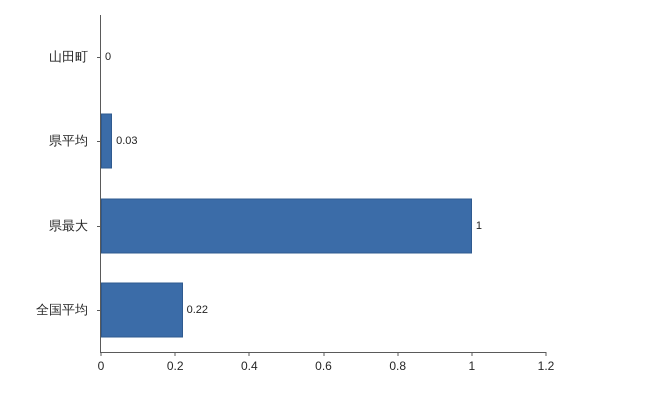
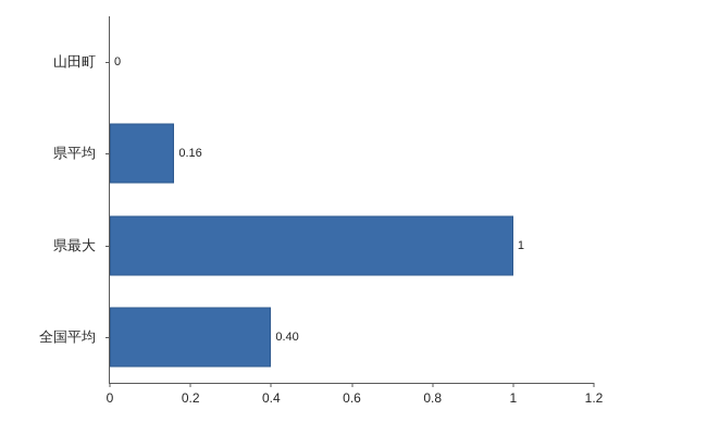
県平均: 0.03 -> 0.16
全国平均: 0.22 -> 0.40
